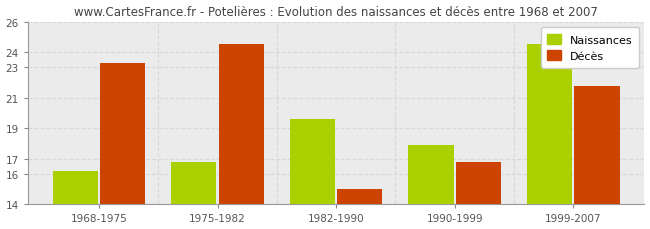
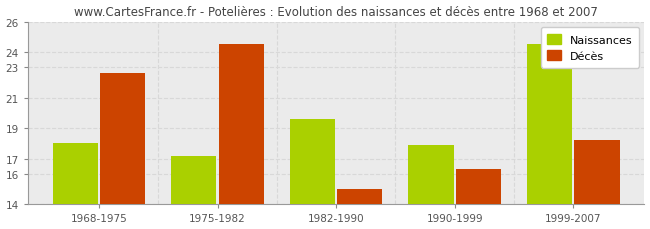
Naissances/1968-1975: 16.2 -> 18.0
Décès/1968-1975: 23.3 -> 22.6
Naissances/1975-1982: 16.8 -> 17.2
Décès/1990-1999: 16.8 -> 16.3
Décès/1999-2007: 21.8 -> 18.2
